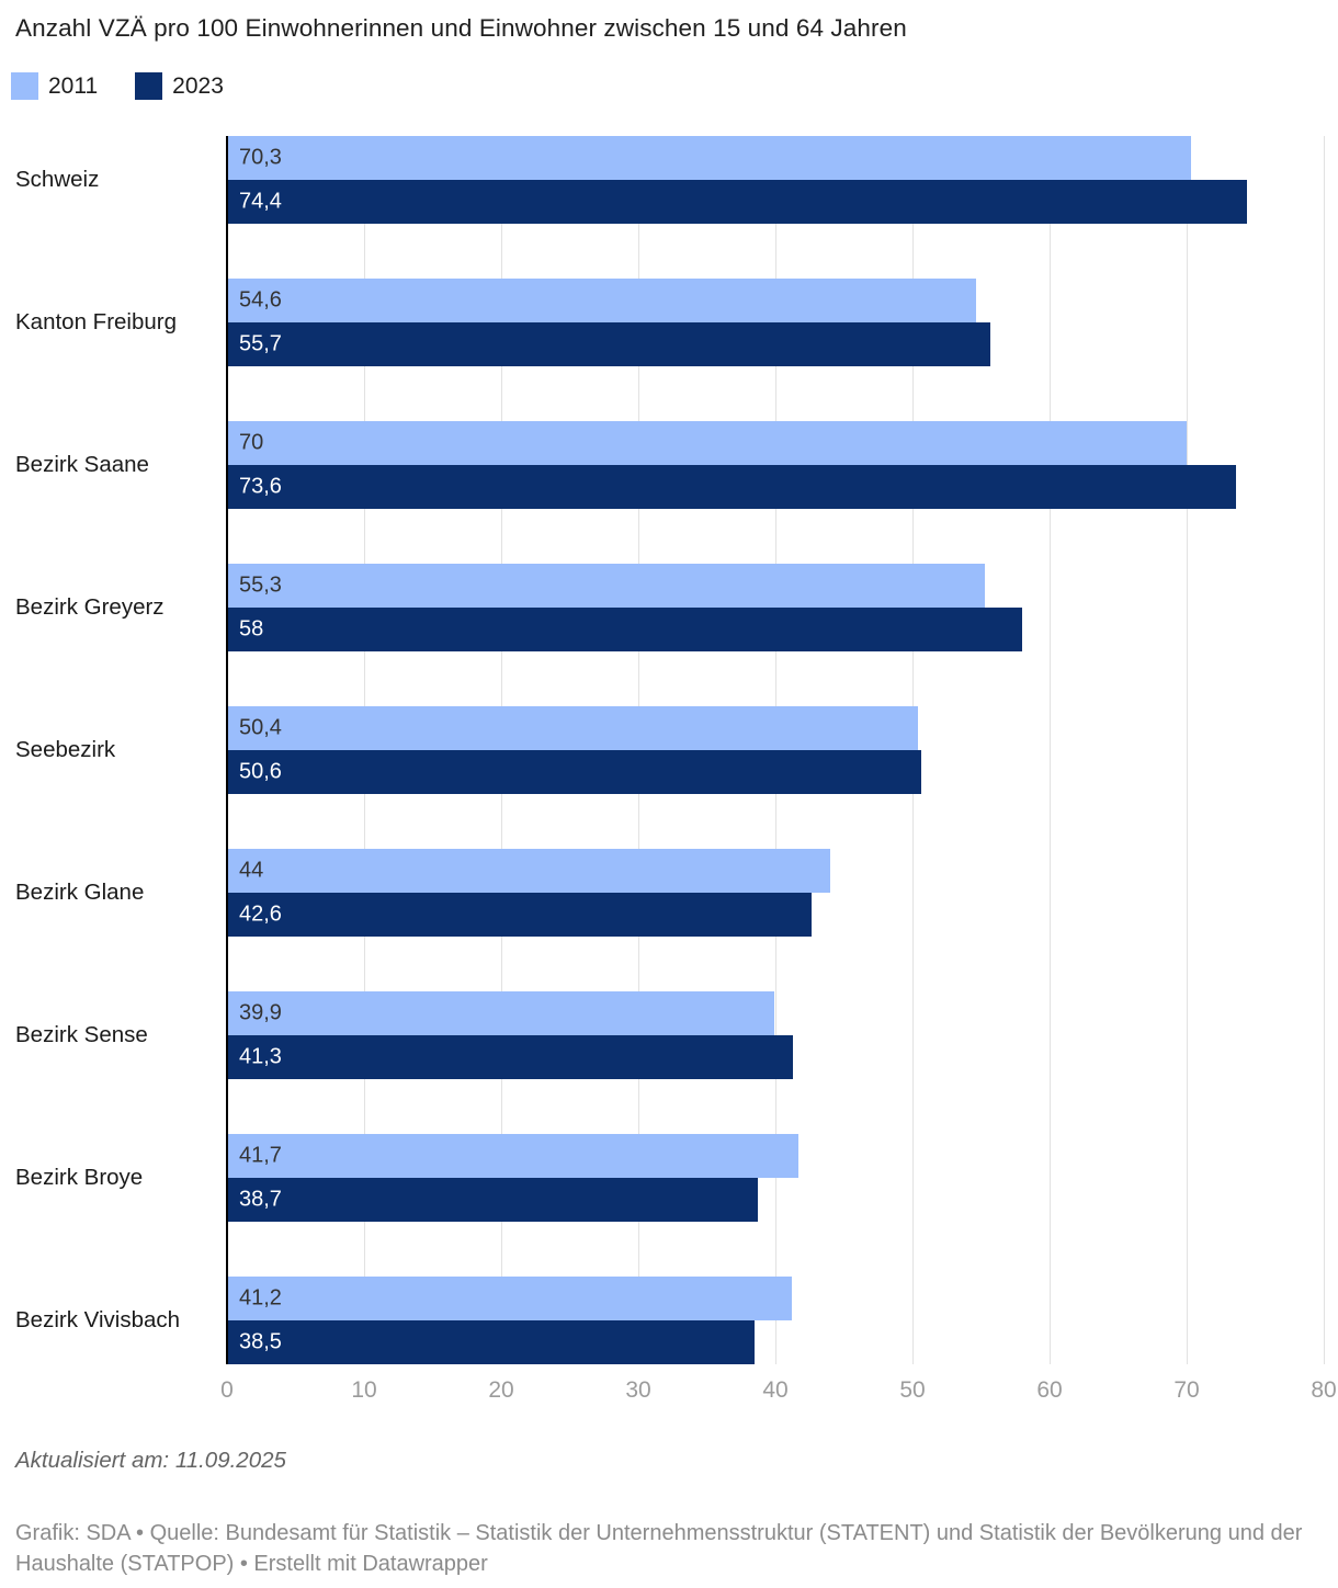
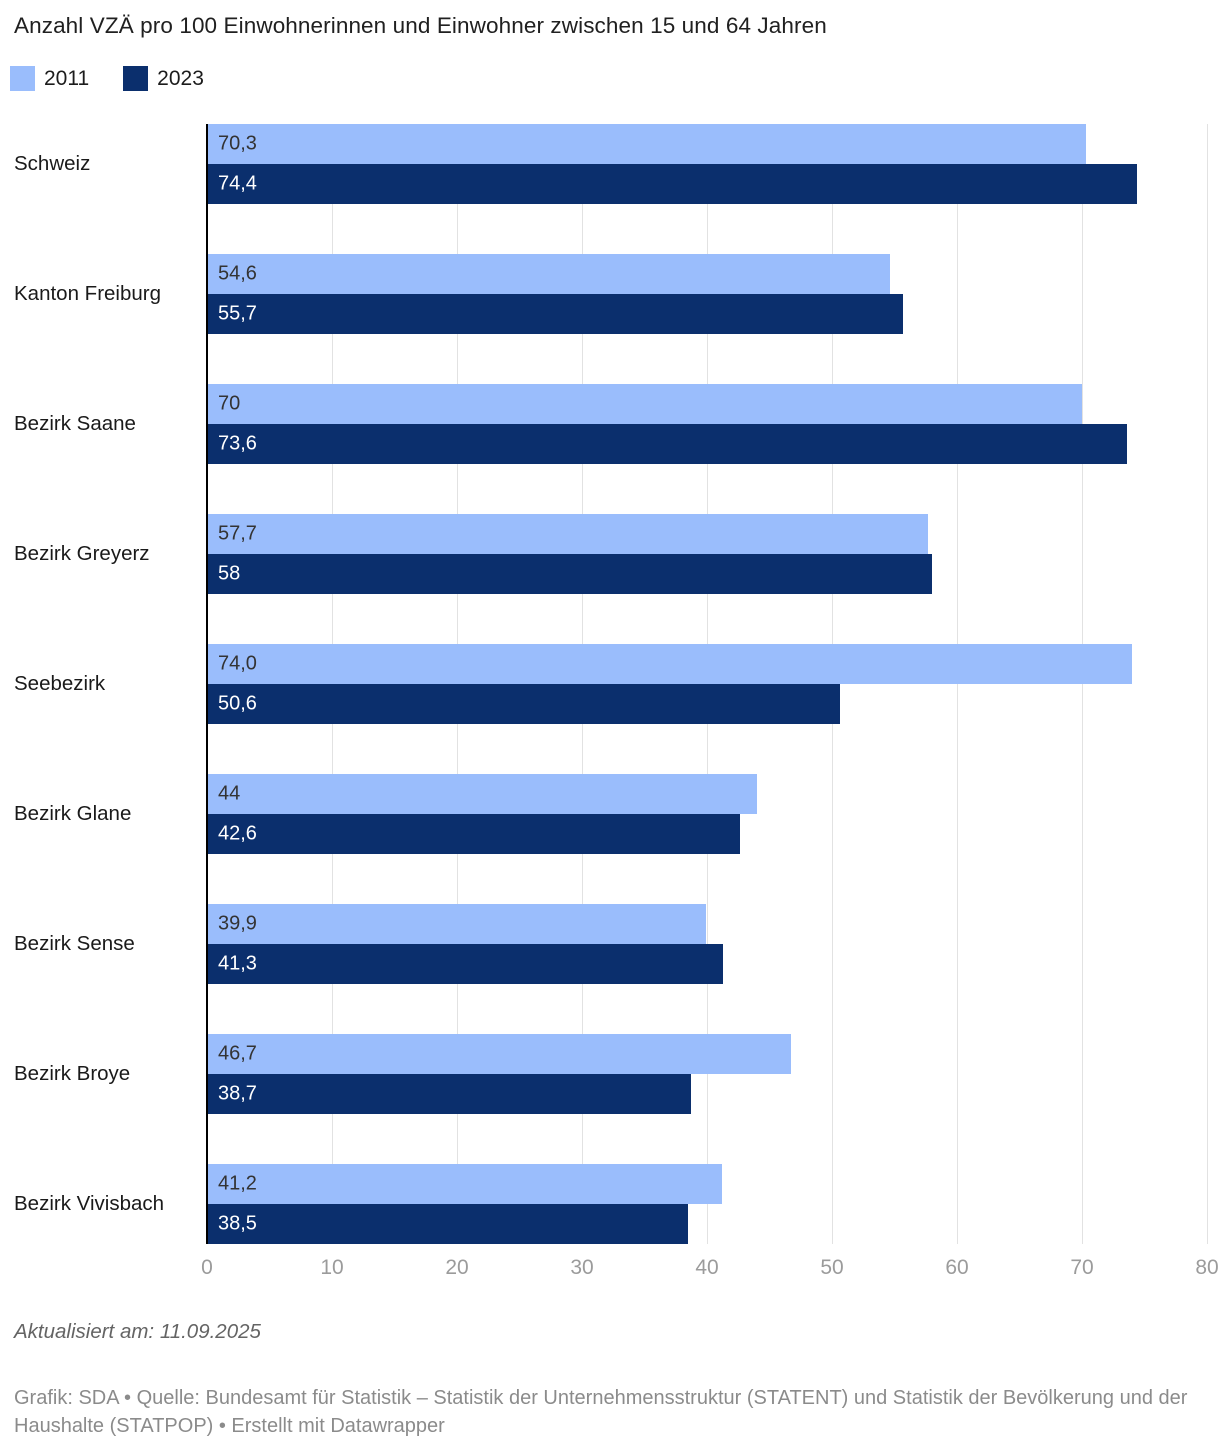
2011/Bezirk Greyerz: 55,3 -> 57,7
2011/Seebezirk: 50,4 -> 74,0
2011/Bezirk Broye: 41,7 -> 46,7
